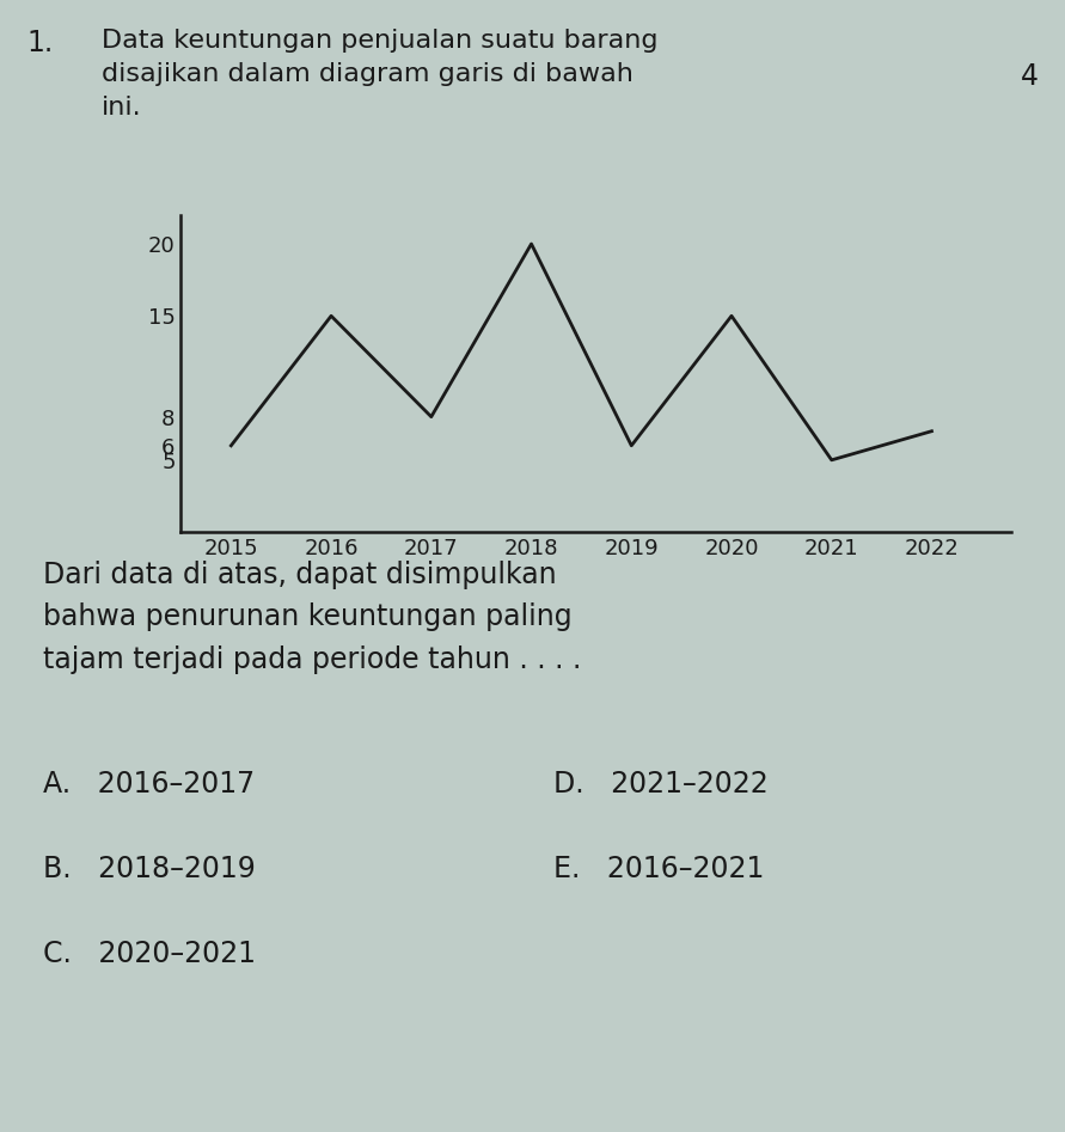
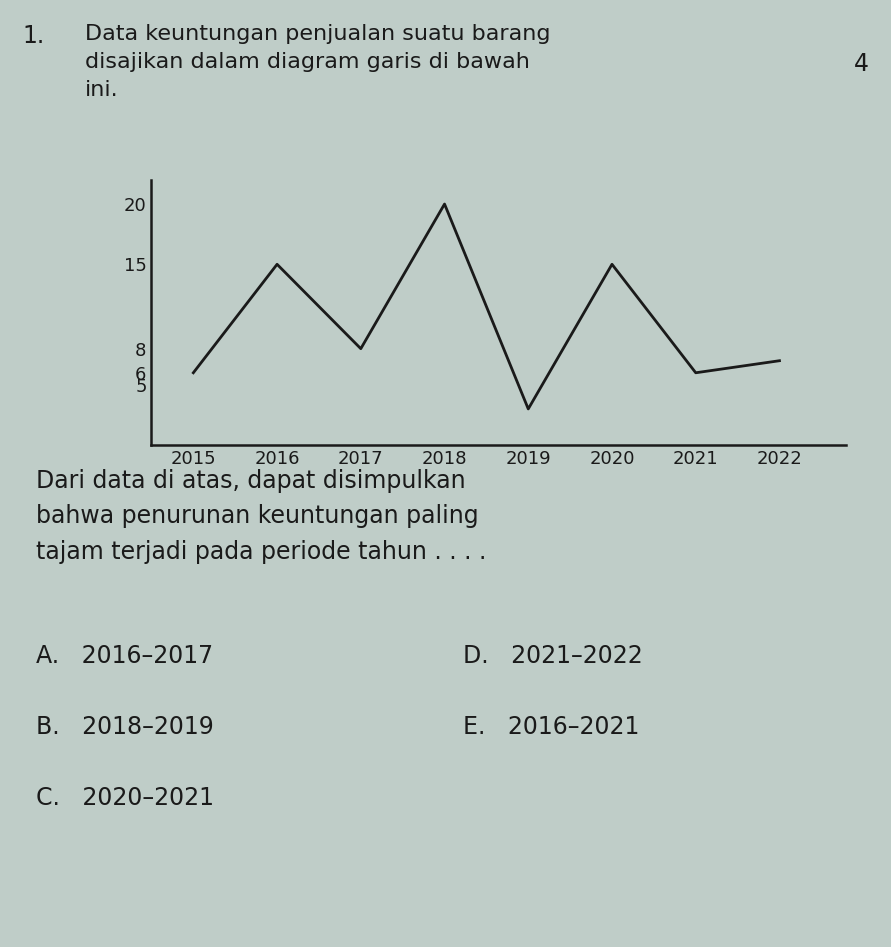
2019: 6 -> 3
2021: 5 -> 6
